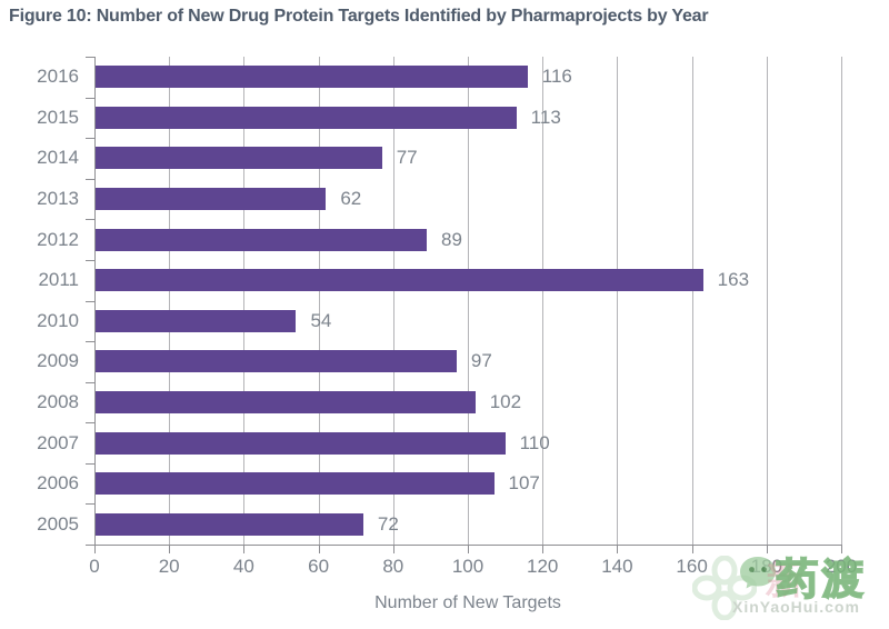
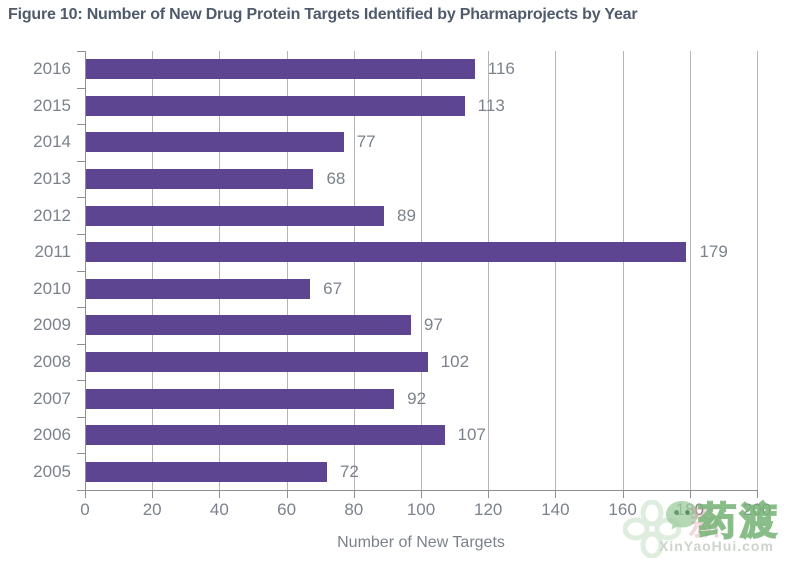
2013: 62 -> 68
2011: 163 -> 179
2010: 54 -> 67
2007: 110 -> 92
